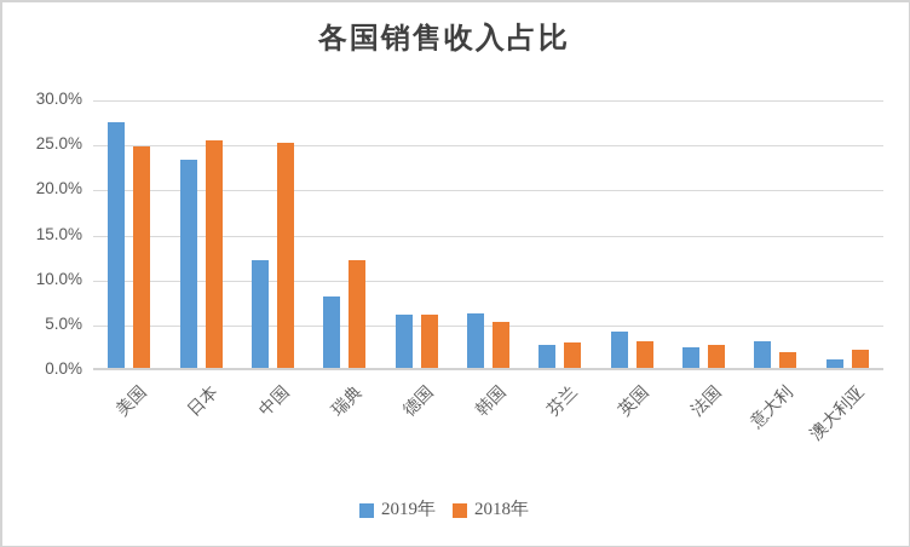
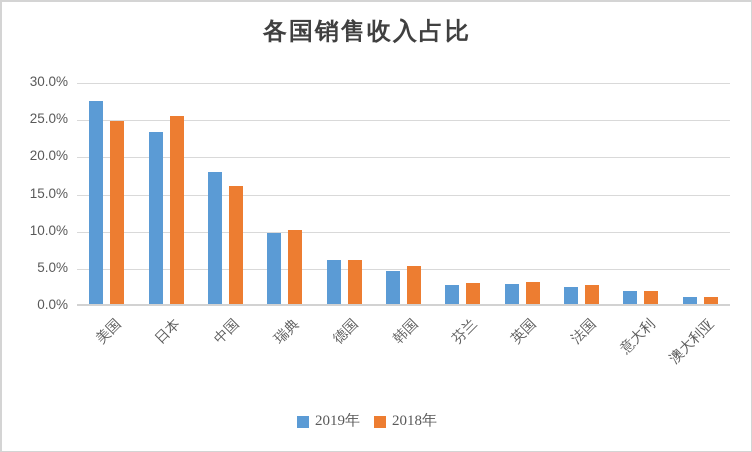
2019年/中国: 12% -> 18%
2018年/中国: 25% -> 16%
2019年/瑞典: 8% -> 10%
2018年/瑞典: 12% -> 10%
2019年/韩国: 6% -> 4%
2019年/英国: 4% -> 3%
2019年/意大利: 3% -> 2%
2018年/澳大利亚: 2% -> 1%
